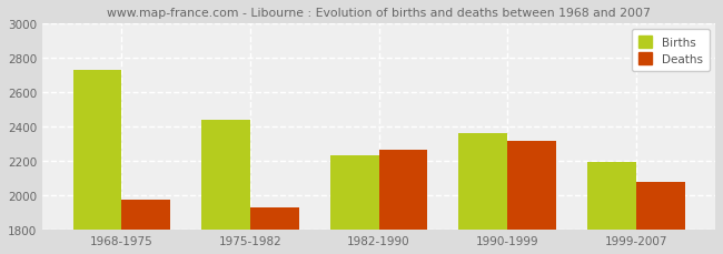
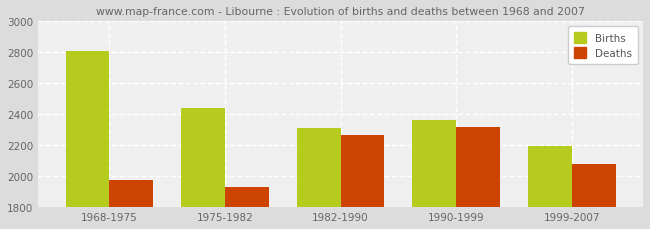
Births/1968-1975: 2730 -> 2800
Births/1982-1990: 2230 -> 2310
